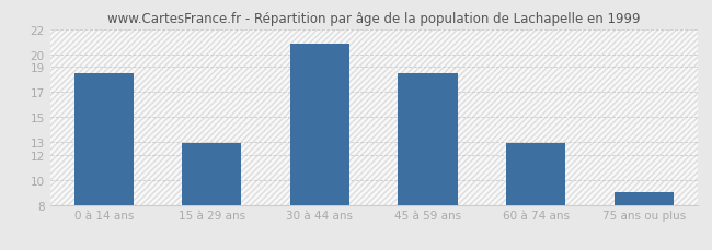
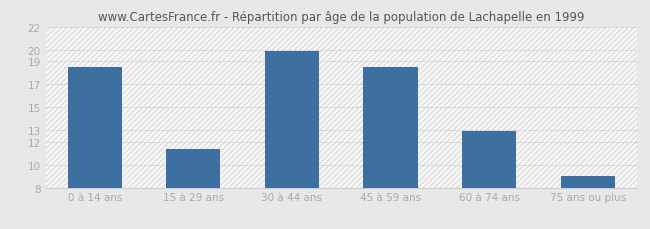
15 à 29 ans: 12.9 -> 11.4
30 à 44 ans: 20.8 -> 19.9
